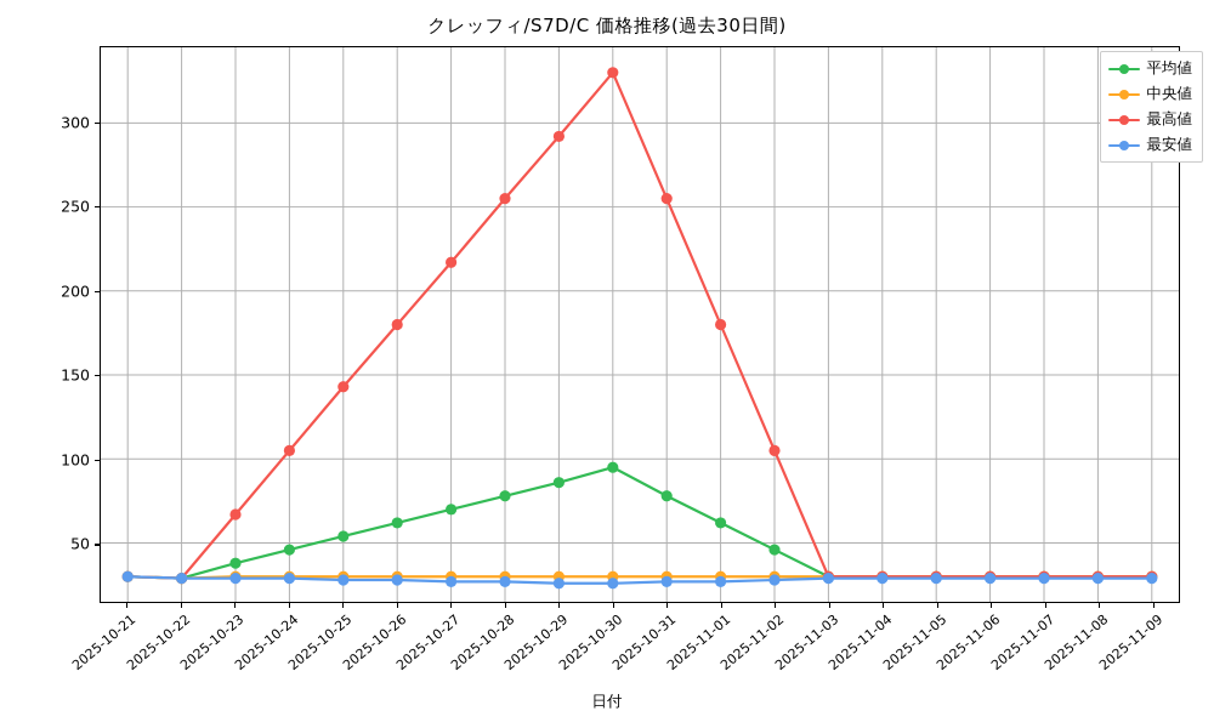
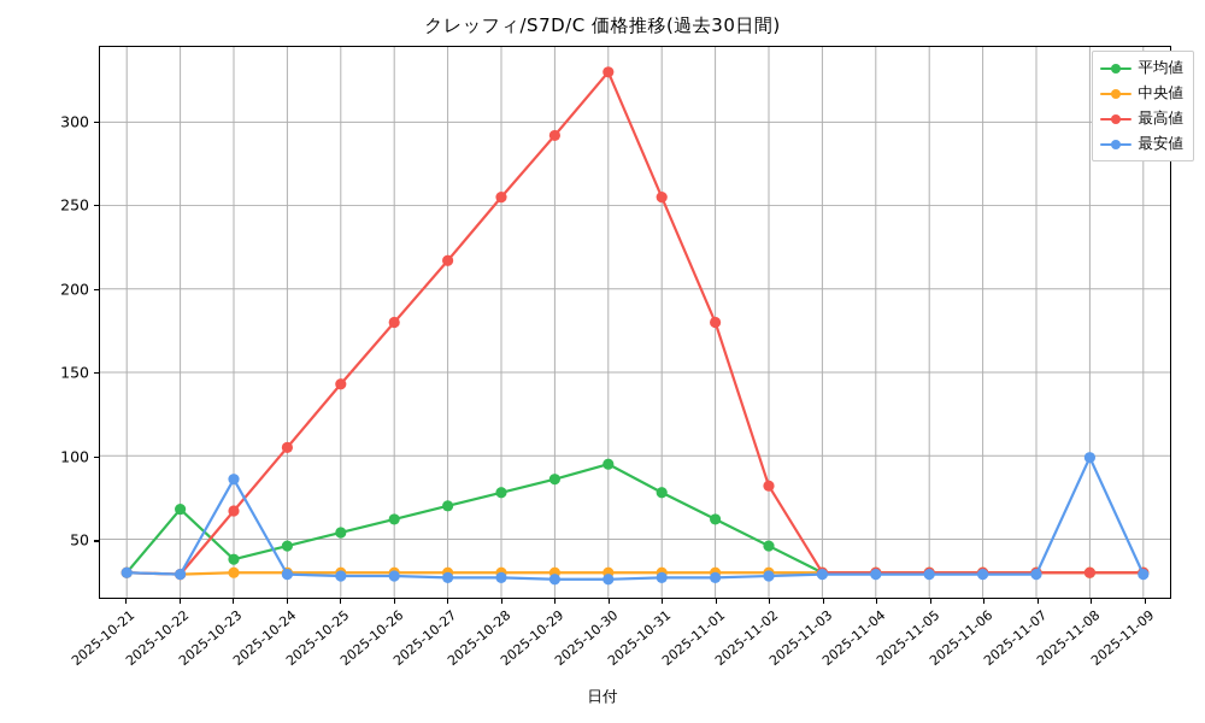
平均値/2025-10-22: 29 -> 68
最安値/2025-10-23: 29 -> 86
最高値/2025-11-02: 105 -> 82
最安値/2025-11-08: 29 -> 99
